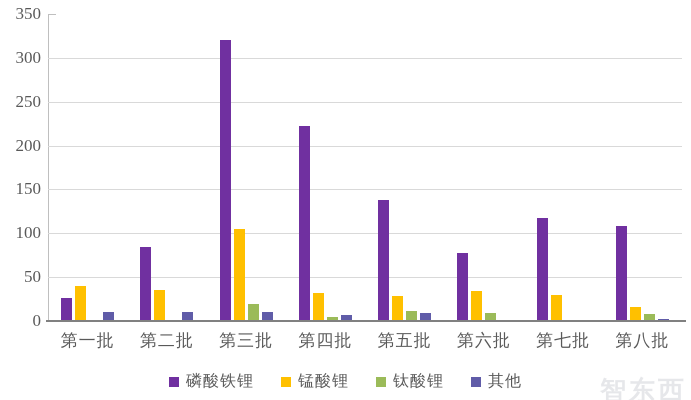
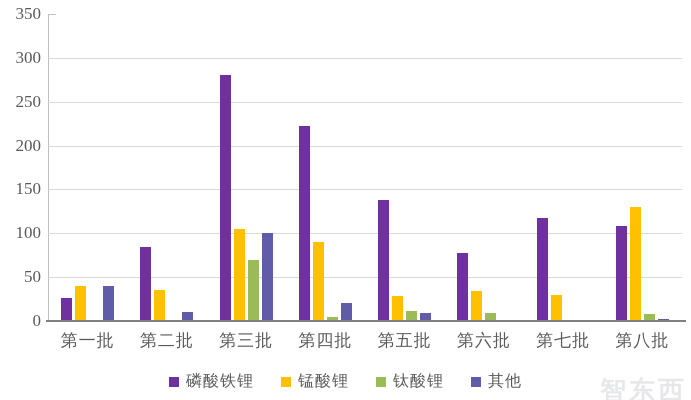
其他/第一批: 10 -> 40
磷酸铁锂/第三批: 320 -> 280
钛酸锂/第三批: 20 -> 70
其他/第三批: 10 -> 100
锰酸锂/第四批: 30 -> 90
其他/第四批: 10 -> 20
锰酸锂/第八批: 20 -> 130
